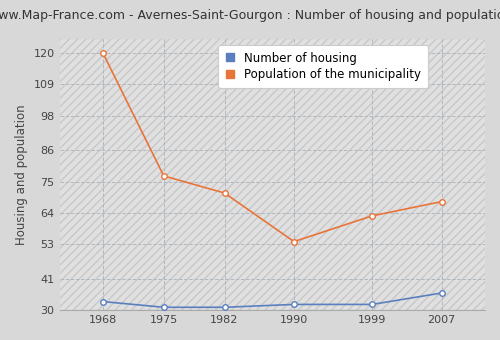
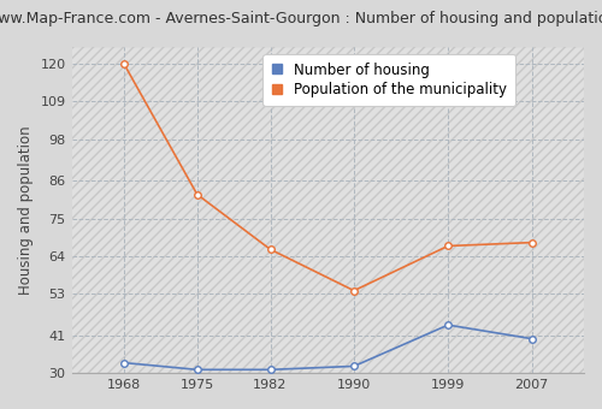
Population of the municipality/1975: 77 -> 82
Population of the municipality/1982: 71 -> 66
Number of housing/1999: 32 -> 44
Population of the municipality/1999: 63 -> 67
Number of housing/2007: 36 -> 40
